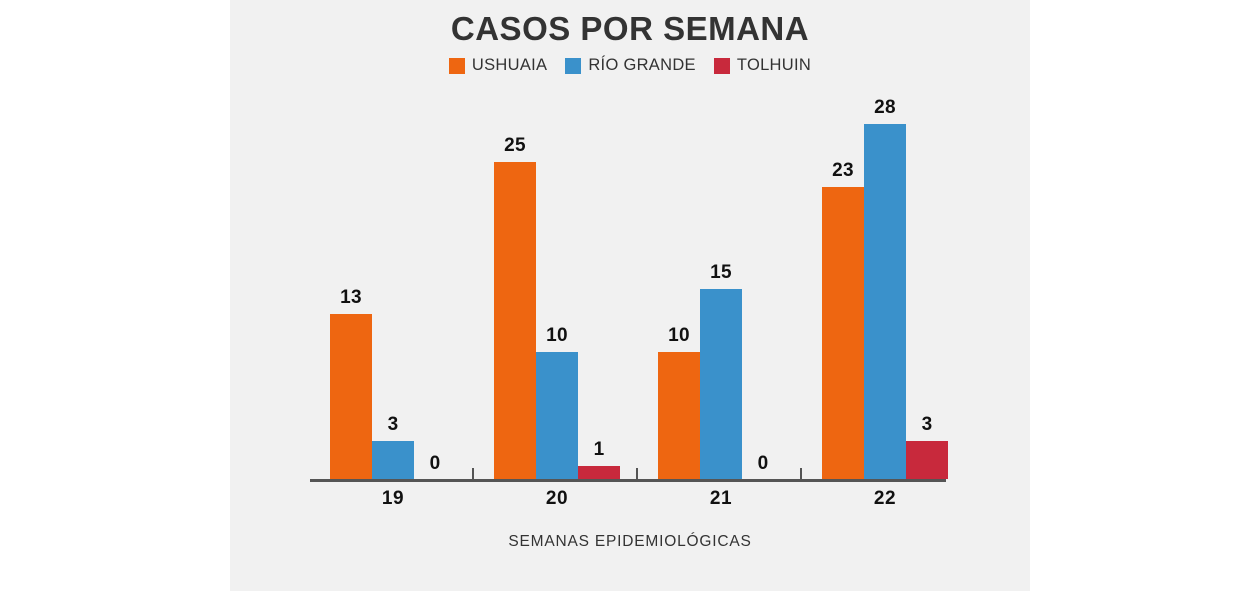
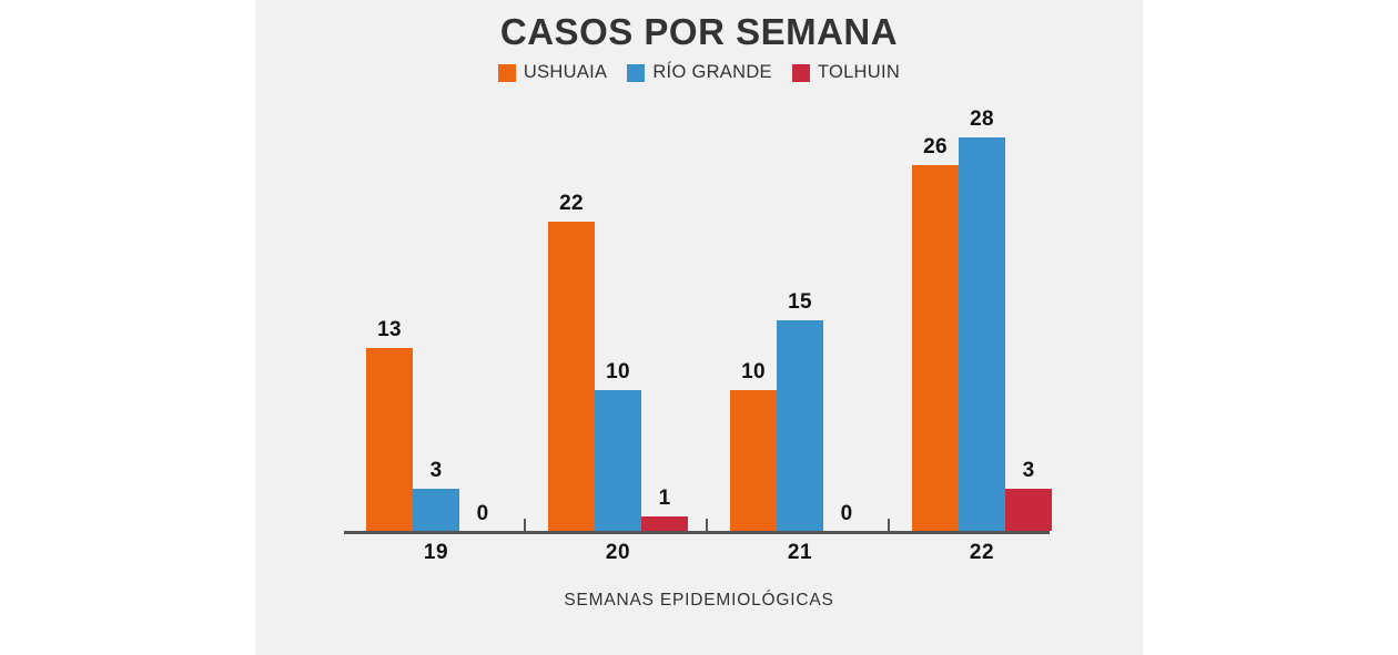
USHUAIA/20: 25 -> 22
USHUAIA/22: 23 -> 26
